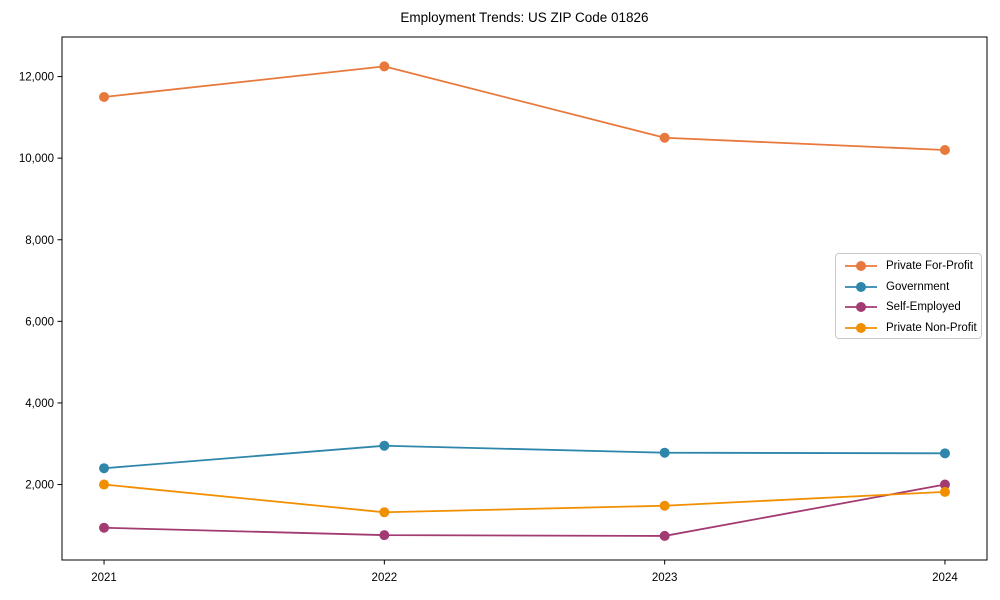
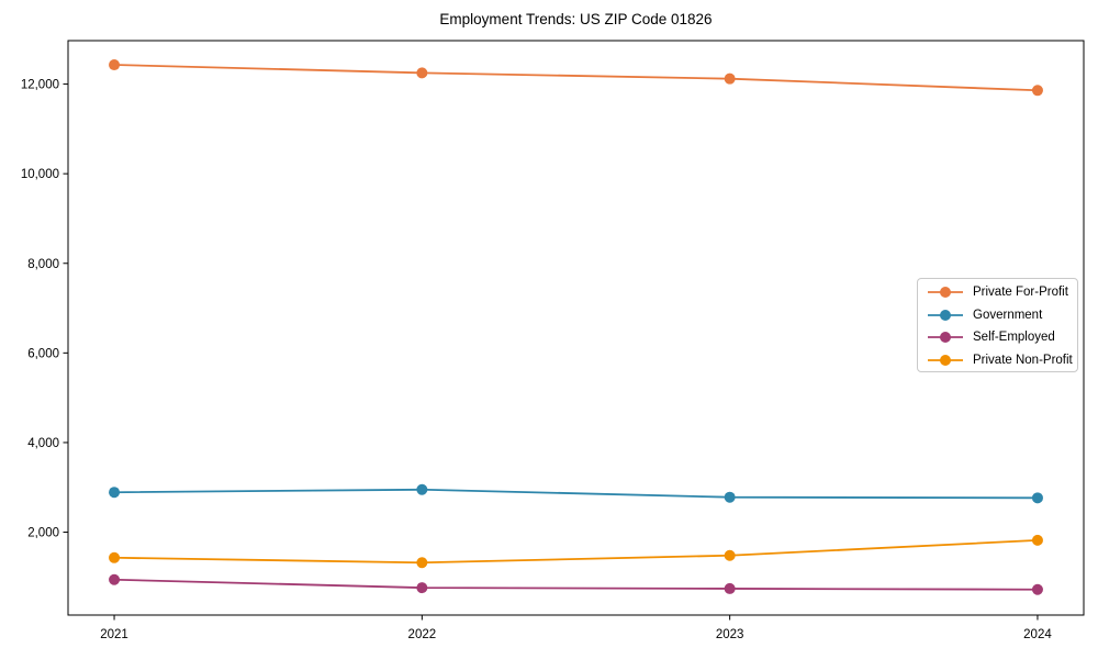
Private For-Profit/2021: 11500 -> 12400
Government/2021: 2400 -> 2900
Private Non-Profit/2021: 2000 -> 1400
Private For-Profit/2023: 10500 -> 12100
Private For-Profit/2024: 10200 -> 11900
Self-Employed/2024: 2000 -> 700
